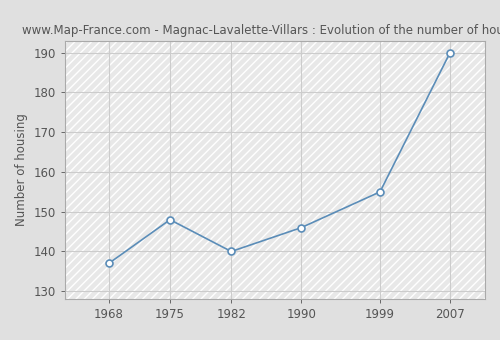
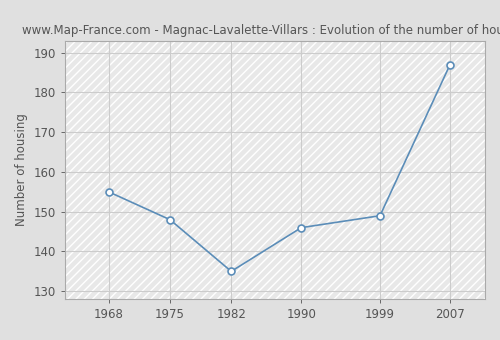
1968: 137 -> 155
1982: 140 -> 135
1999: 155 -> 149
2007: 190 -> 187
